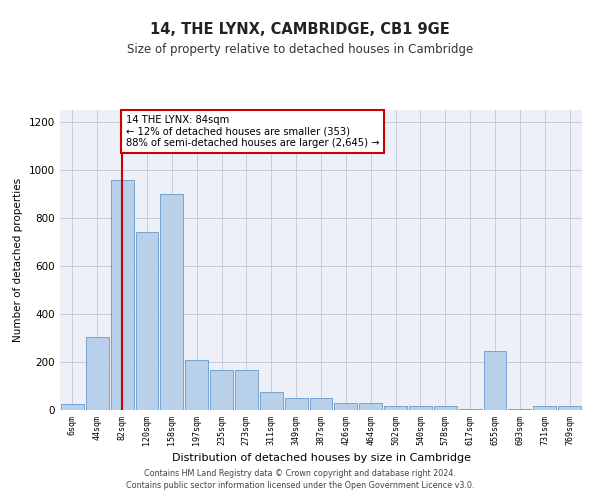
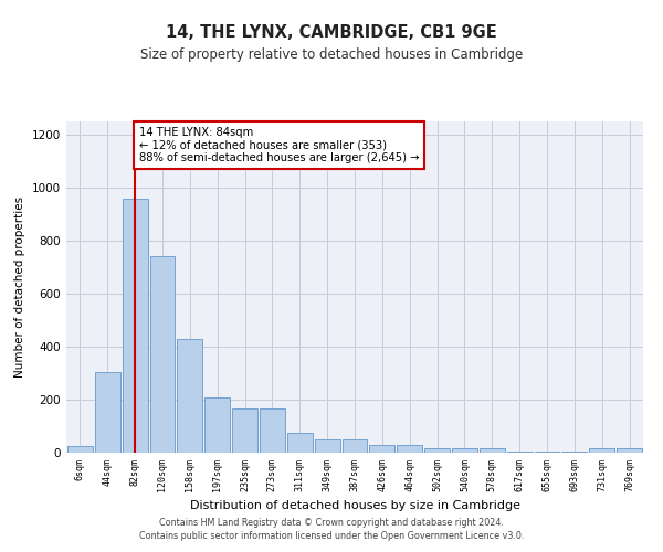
158sqm: 900 -> 430
655sqm: 245 -> 5
